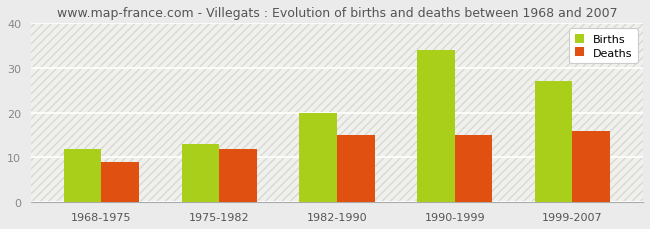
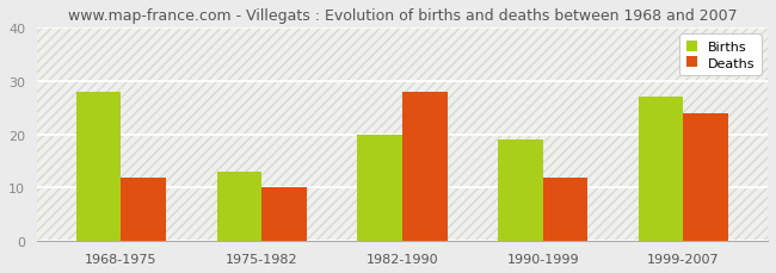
Births/1968-1975: 12 -> 28
Deaths/1968-1975: 9 -> 12
Deaths/1975-1982: 12 -> 10
Deaths/1982-1990: 15 -> 28
Births/1990-1999: 34 -> 19
Deaths/1990-1999: 15 -> 12
Deaths/1999-2007: 16 -> 24
